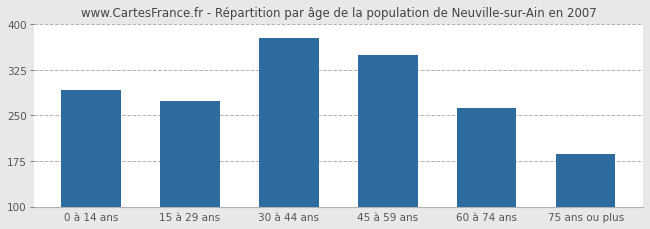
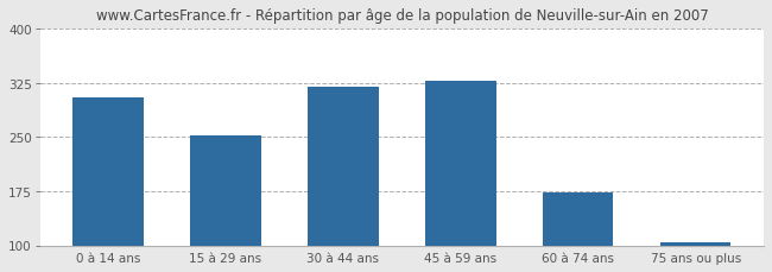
0 à 14 ans: 292 -> 305
15 à 29 ans: 274 -> 252
30 à 44 ans: 378 -> 320
45 à 59 ans: 350 -> 328
60 à 74 ans: 262 -> 174
75 ans ou plus: 186 -> 104
